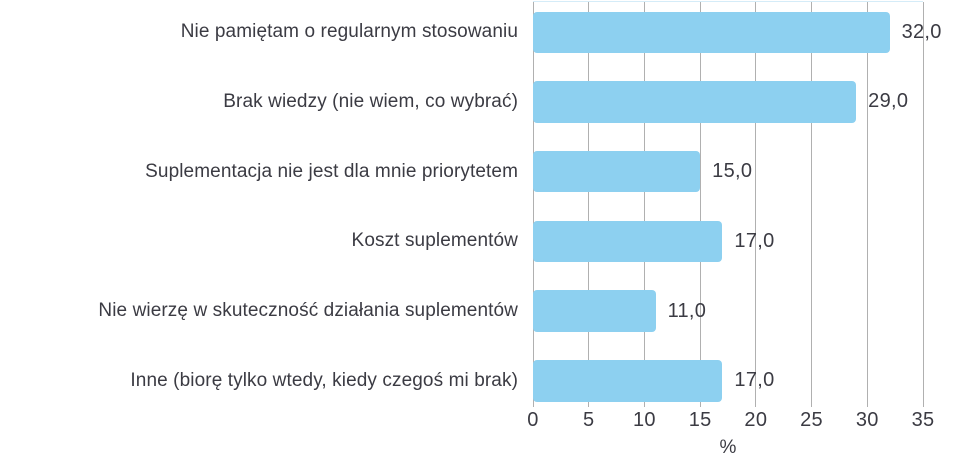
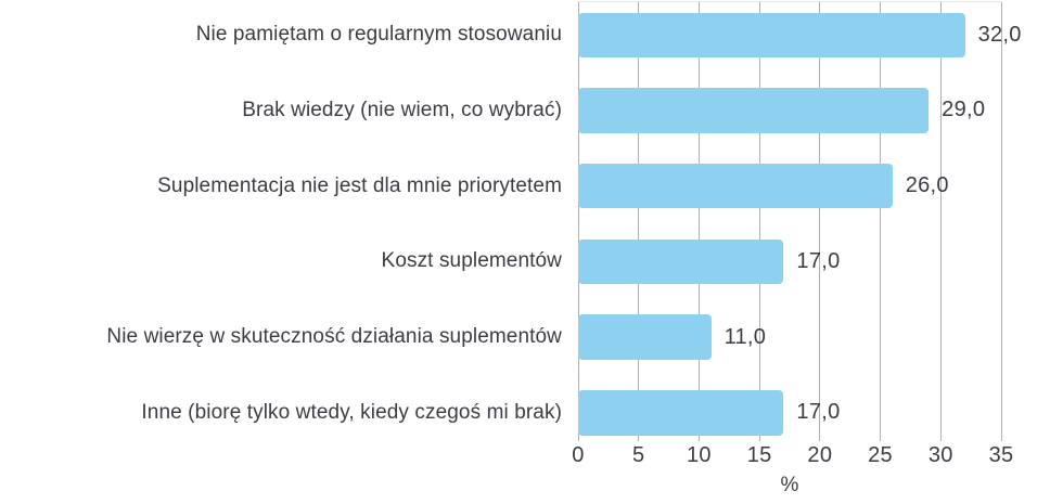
Suplementacja nie jest dla mnie priorytetem: 15,0 -> 26,0
